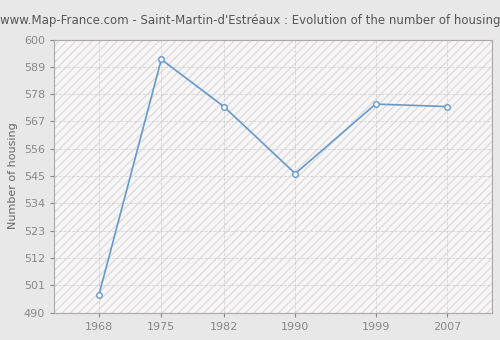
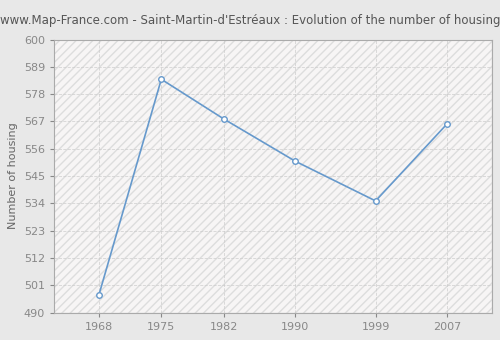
1975: 592 -> 584
1982: 573 -> 568
1990: 546 -> 551
1999: 574 -> 535
2007: 573 -> 566
